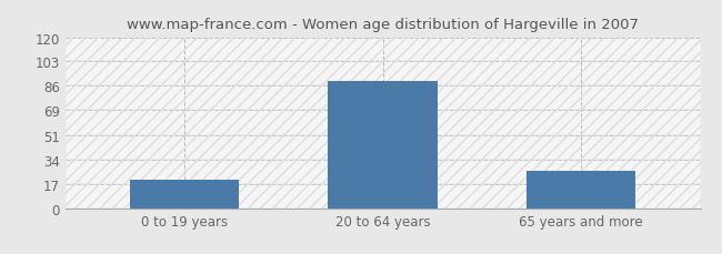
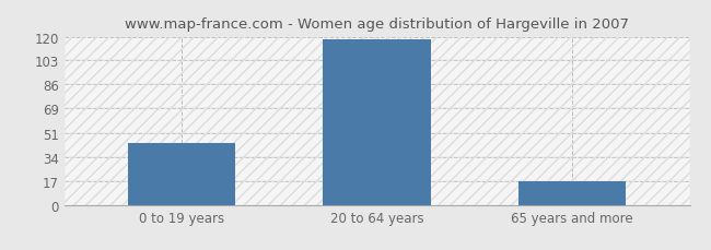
0 to 19 years: 20 -> 44
20 to 64 years: 89 -> 118
65 years and more: 26 -> 17
